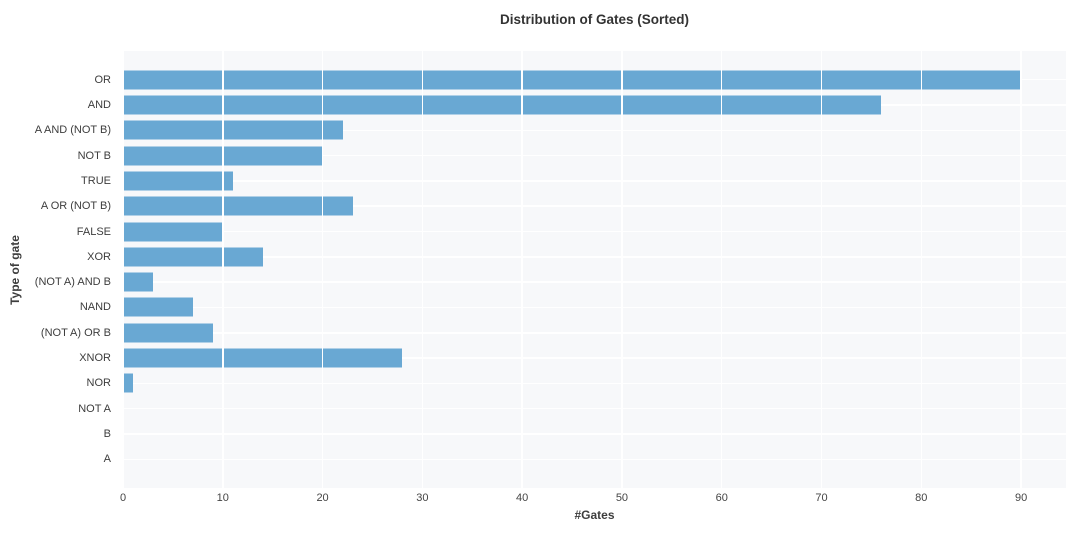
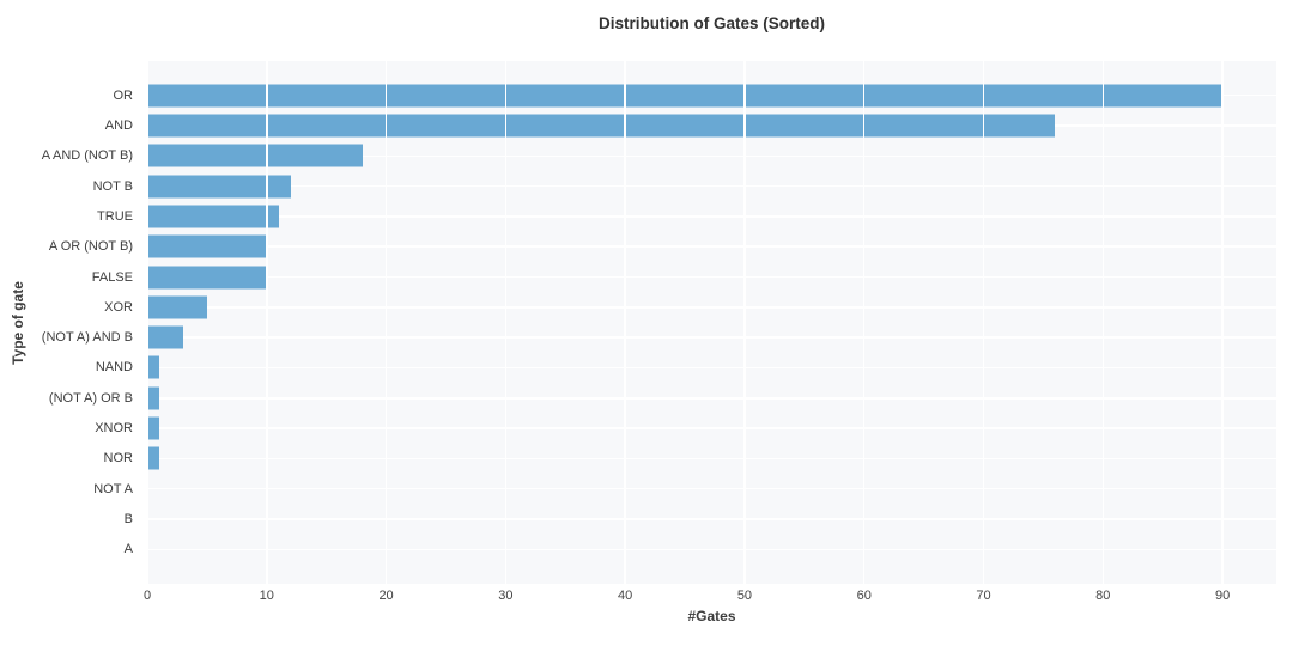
A AND (NOT B): 22 -> 18
NOT B: 20 -> 12
A OR (NOT B): 23 -> 10
XOR: 14 -> 5
NAND: 7 -> 1
(NOT A) OR B: 9 -> 1
XNOR: 28 -> 1
